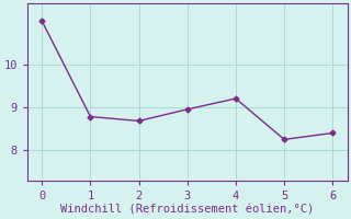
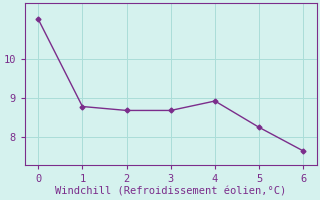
3: 8.95 -> 8.68
4: 9.20 -> 8.92
6: 8.40 -> 7.65
